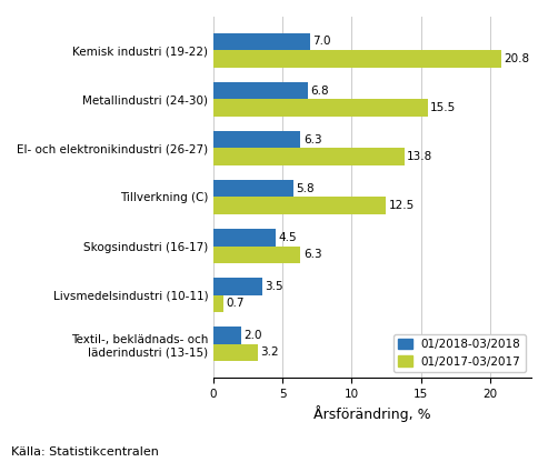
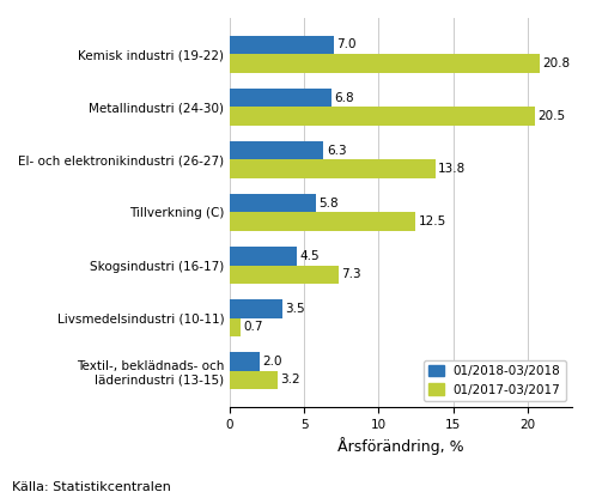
01/2017-03/2017/Metallindustri (24-30): 15.5 -> 20.5
01/2017-03/2017/Skogsindustri (16-17): 6.3 -> 7.3
